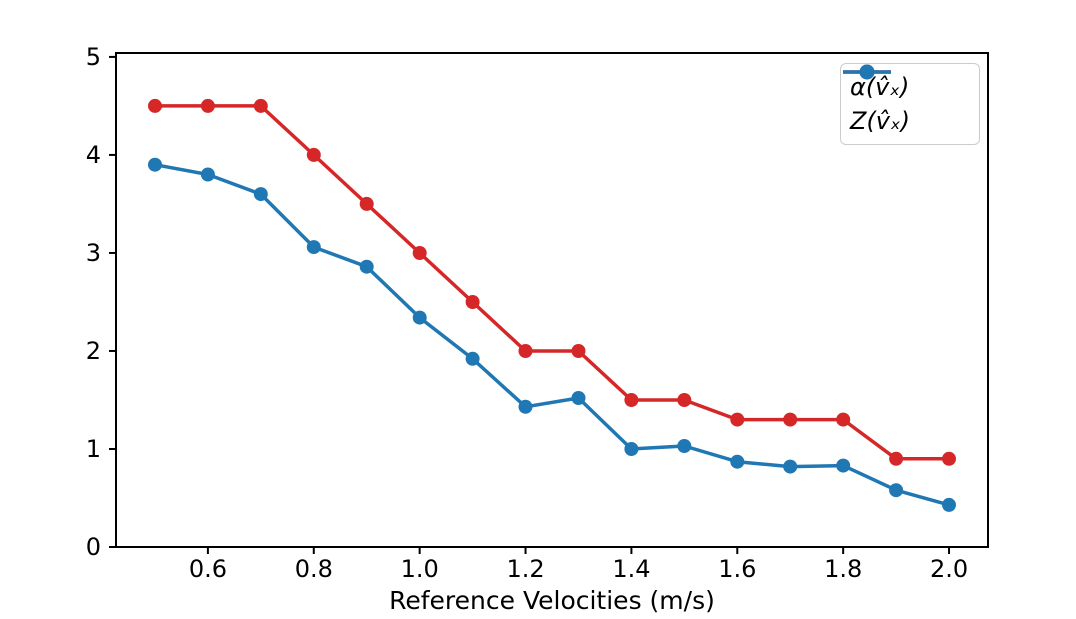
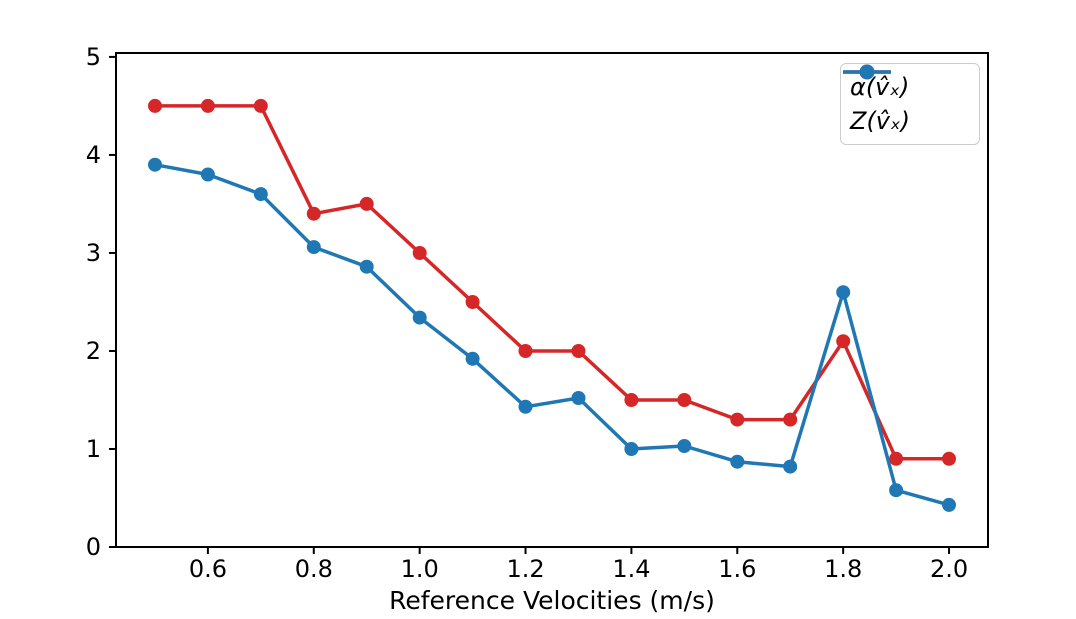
α(v̂ₓ)/0.8: 4.0 -> 3.4
α(v̂ₓ)/1.8: 1.3 -> 2.1
Z(v̂ₓ)/1.8: 0.8 -> 2.6
